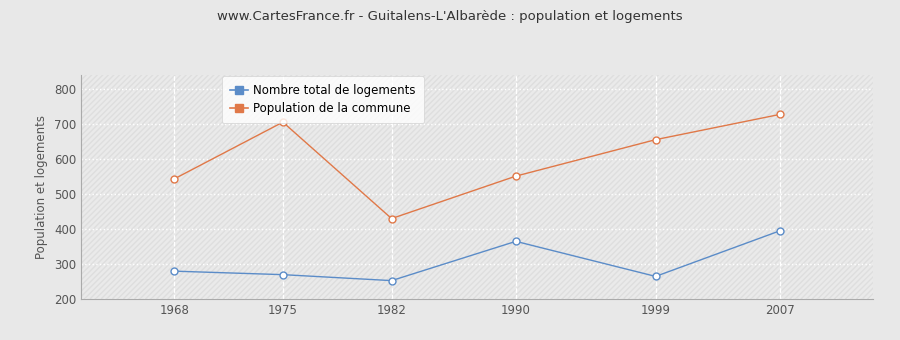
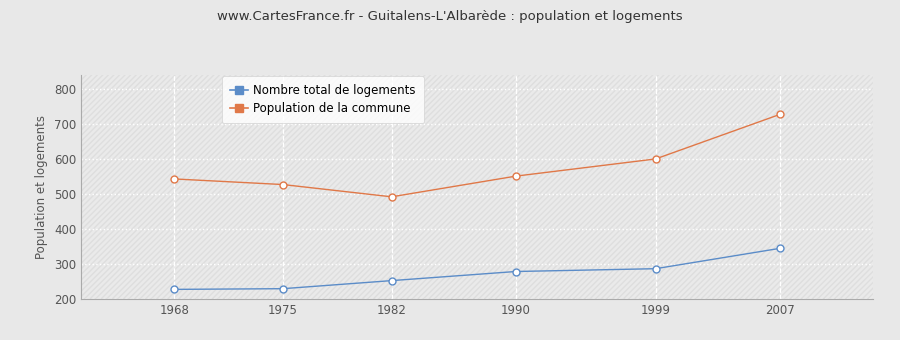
Nombre total de logements/1968: 280 -> 228
Nombre total de logements/1975: 270 -> 230
Population de la commune/1975: 705 -> 527
Population de la commune/1982: 430 -> 492
Nombre total de logements/1990: 365 -> 279
Nombre total de logements/1999: 265 -> 287
Population de la commune/1999: 655 -> 600
Nombre total de logements/2007: 395 -> 345
